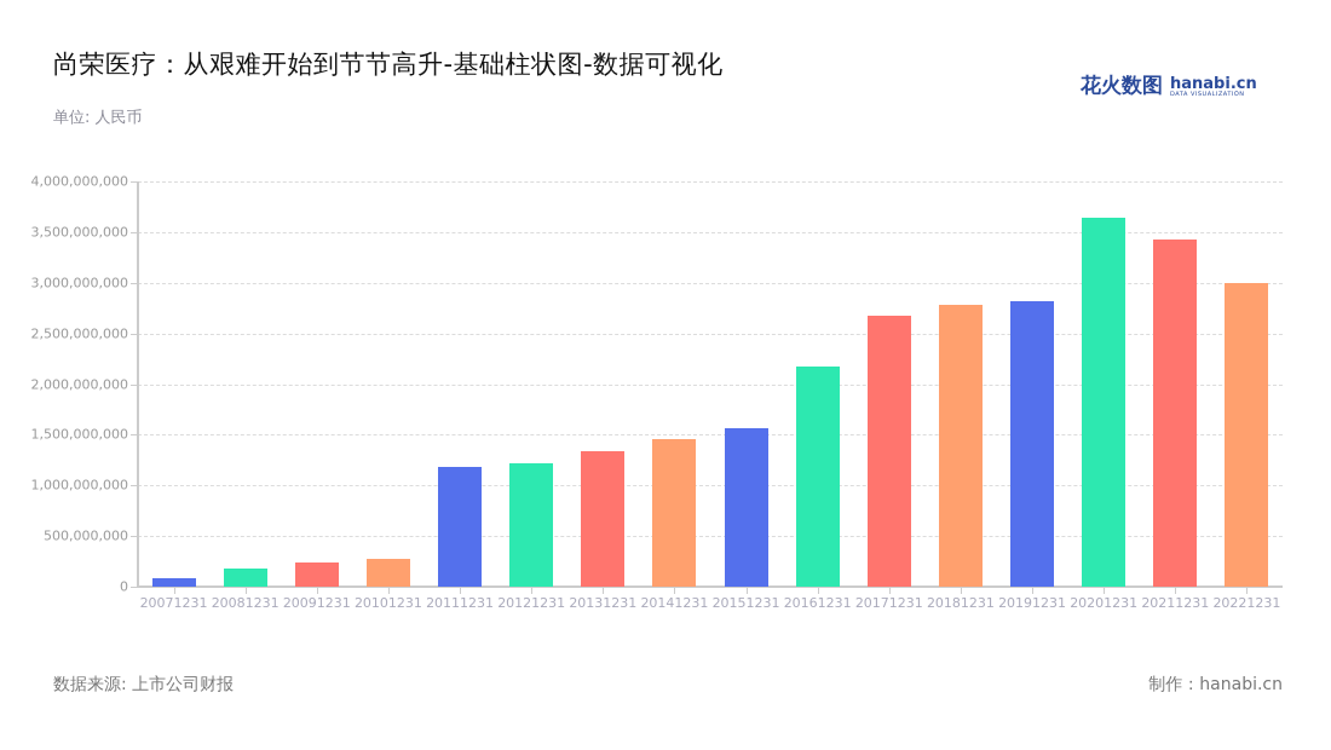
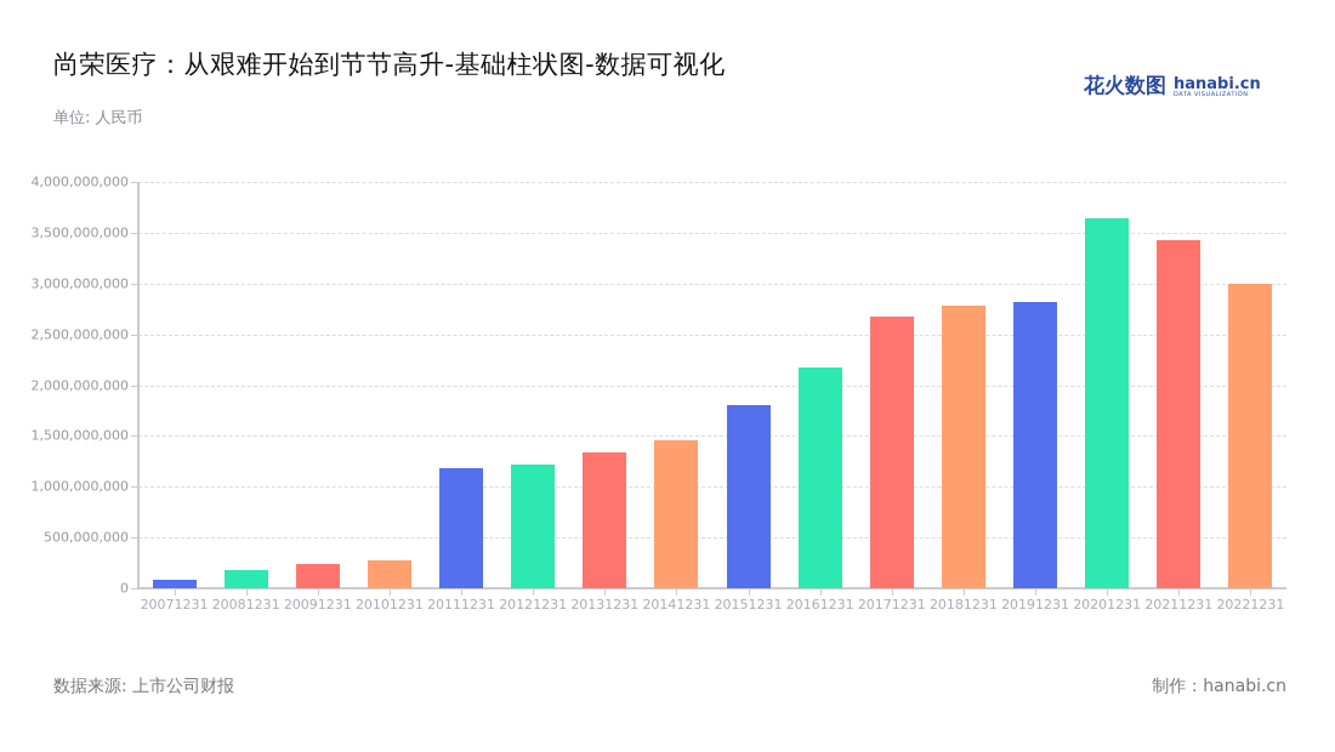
20151231: 1600000000 -> 1800000000
